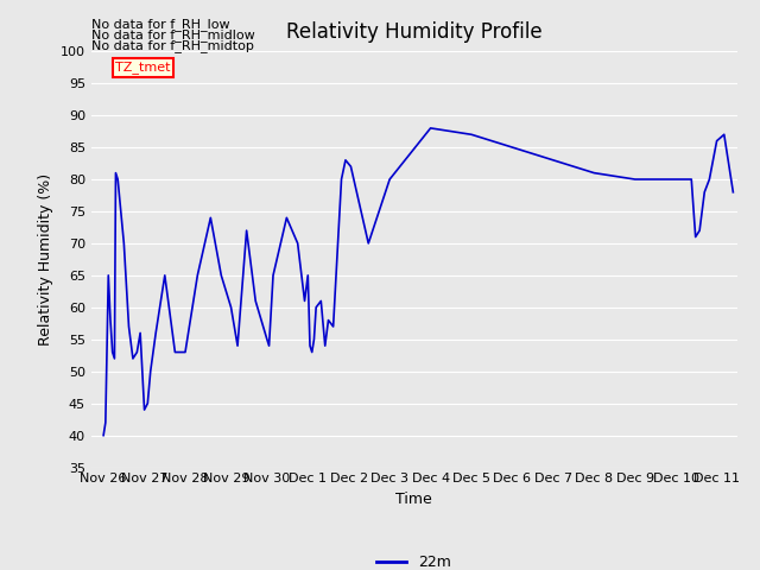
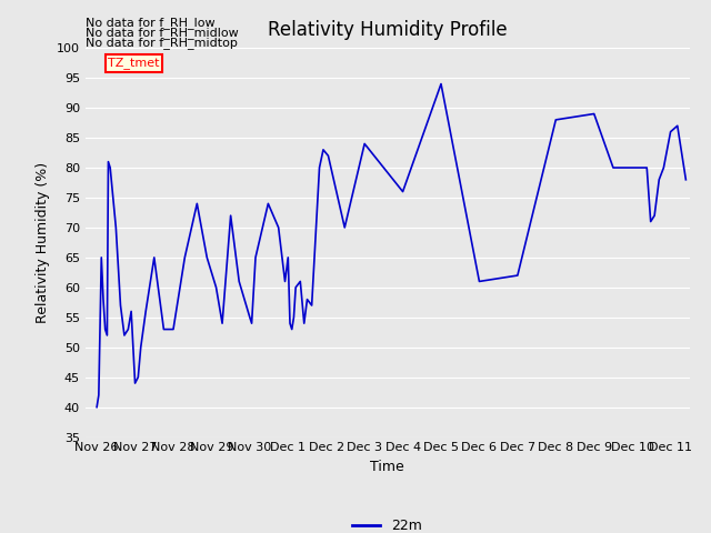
Dec 3: 80 -> 84
Dec 4: 88 -> 76
Dec 5: 87 -> 94
Dec 6: 85 -> 61
Dec 7: 83 -> 62
Dec 8: 81 -> 88
Dec 9: 80 -> 89
